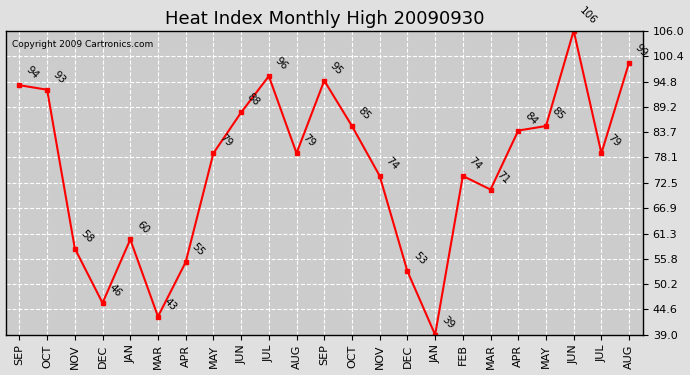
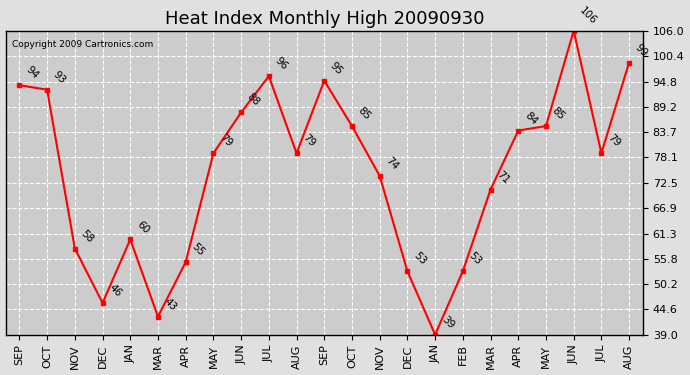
FEB: 74 -> 53
